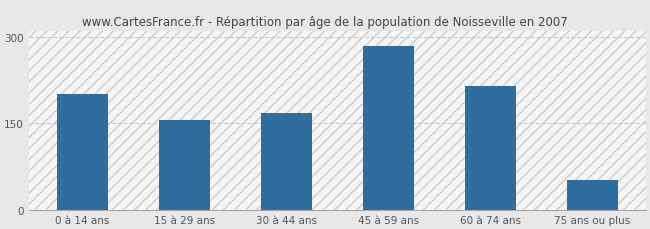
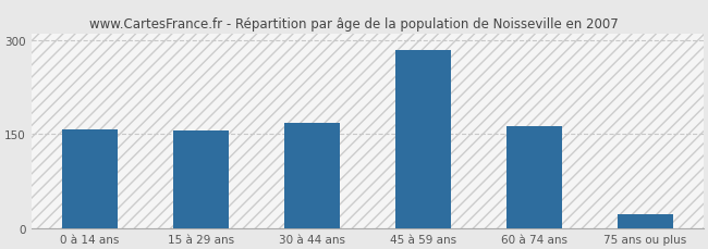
0 à 14 ans: 200 -> 157
60 à 74 ans: 214 -> 163
75 ans ou plus: 52 -> 22
